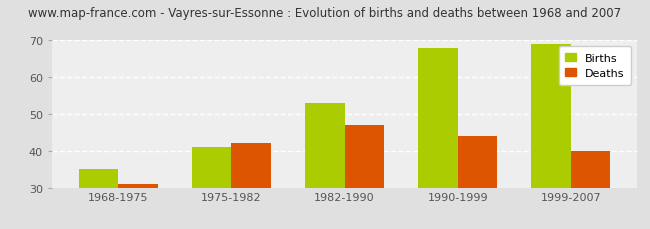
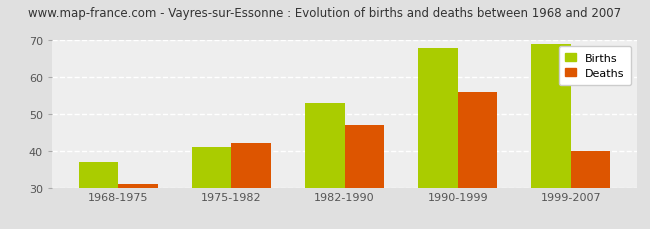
Births/1968-1975: 35 -> 37
Deaths/1990-1999: 44 -> 56
